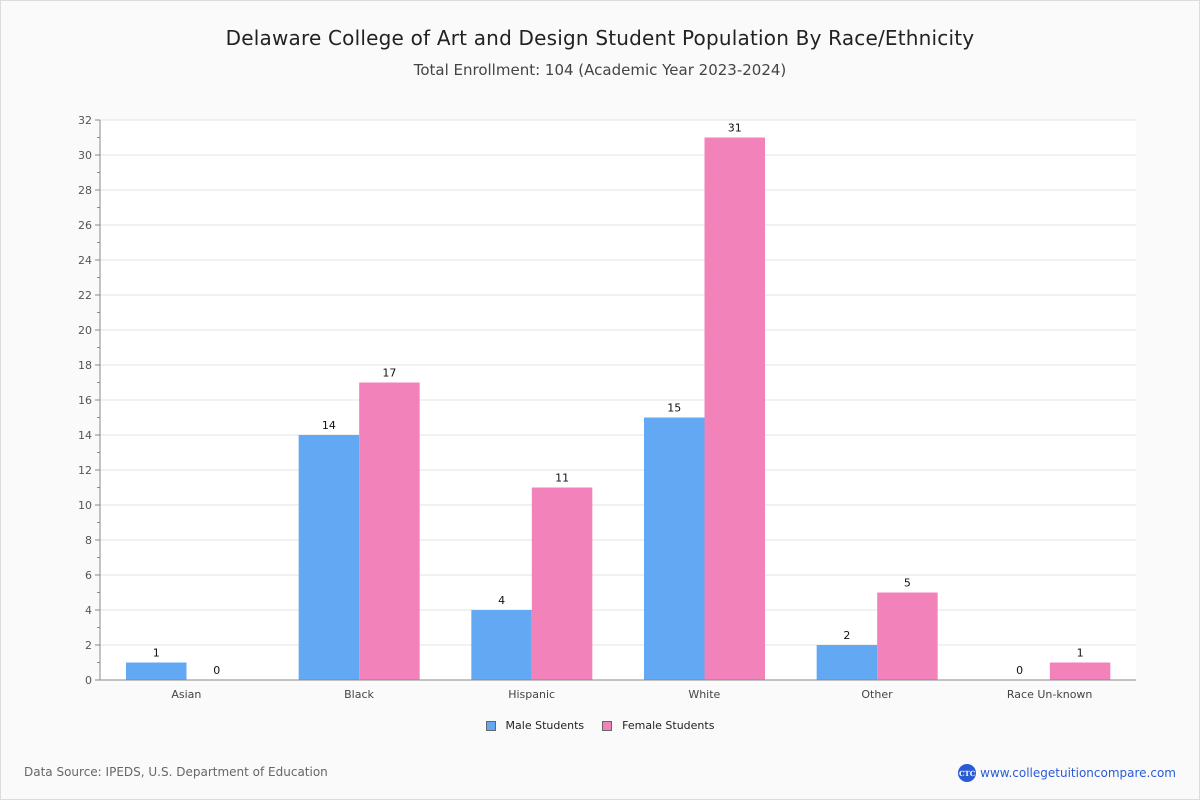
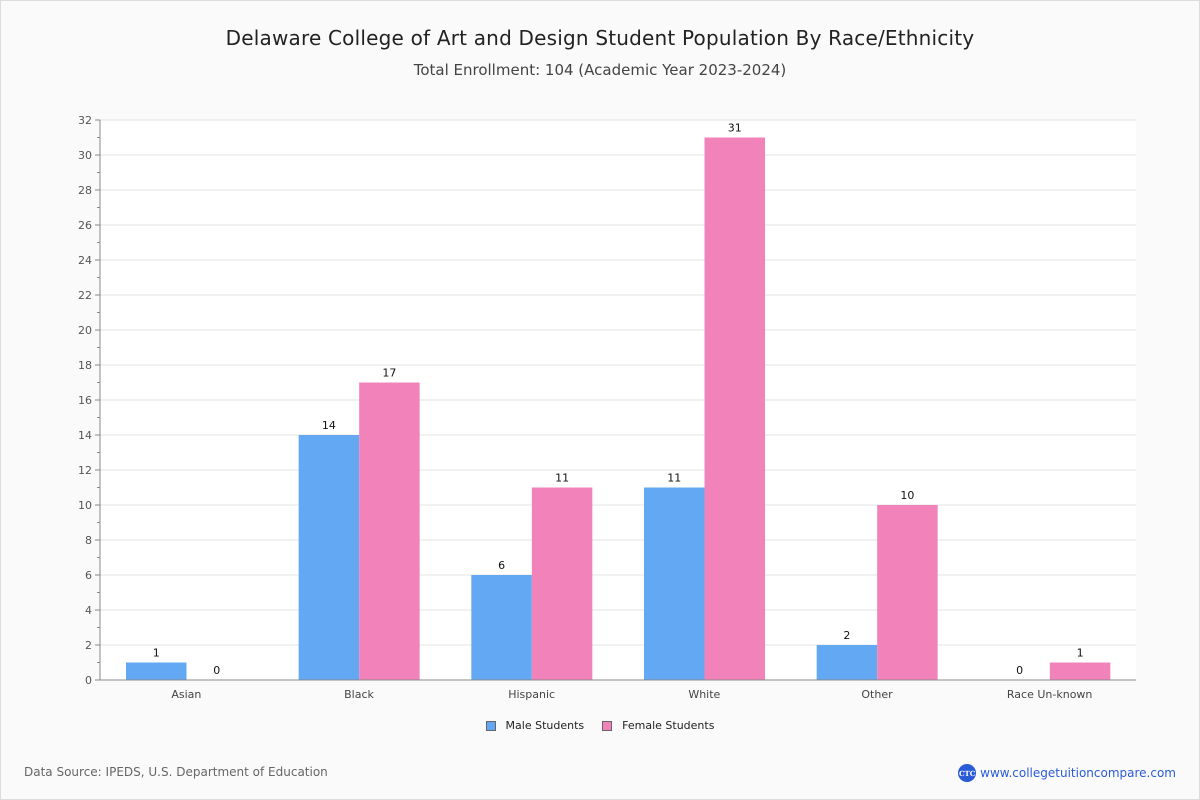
Male Students/Hispanic: 4 -> 6
Male Students/White: 15 -> 11
Female Students/Other: 5 -> 10
